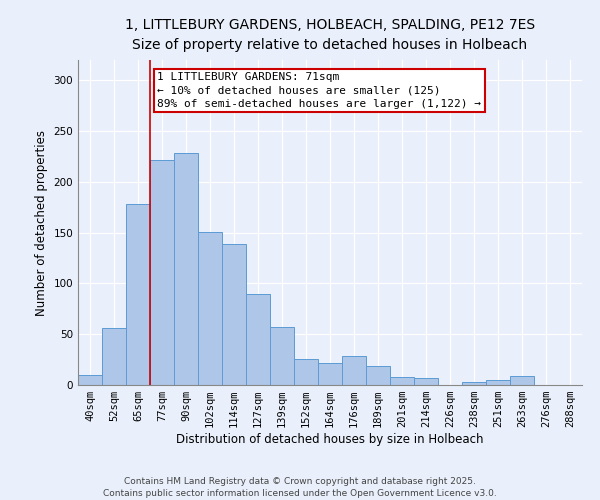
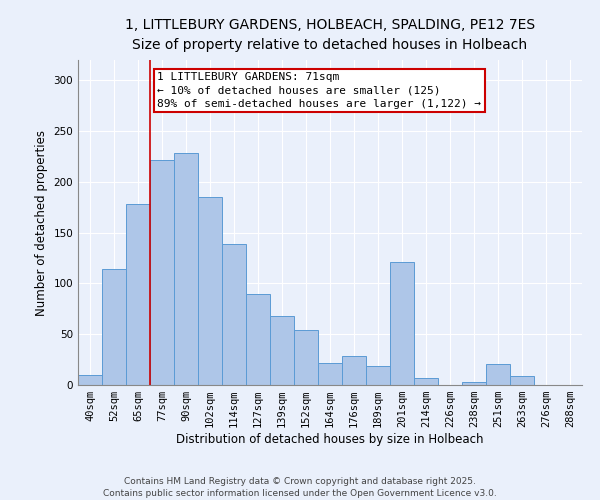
52sqm: 56 -> 114
102sqm: 151 -> 185
139sqm: 57 -> 68
152sqm: 26 -> 54
201sqm: 8 -> 121
251sqm: 5 -> 21
